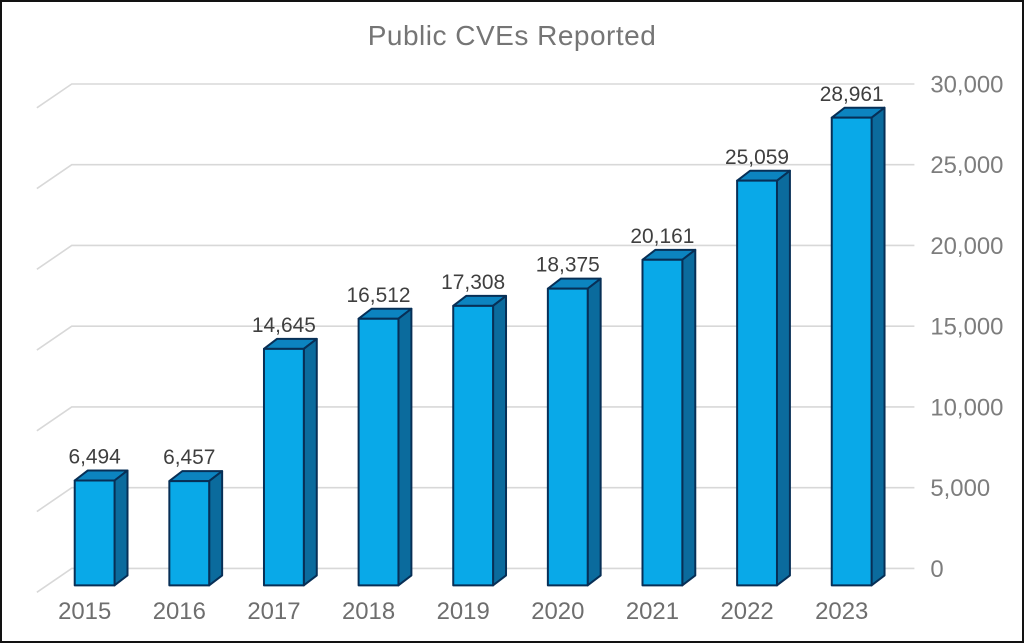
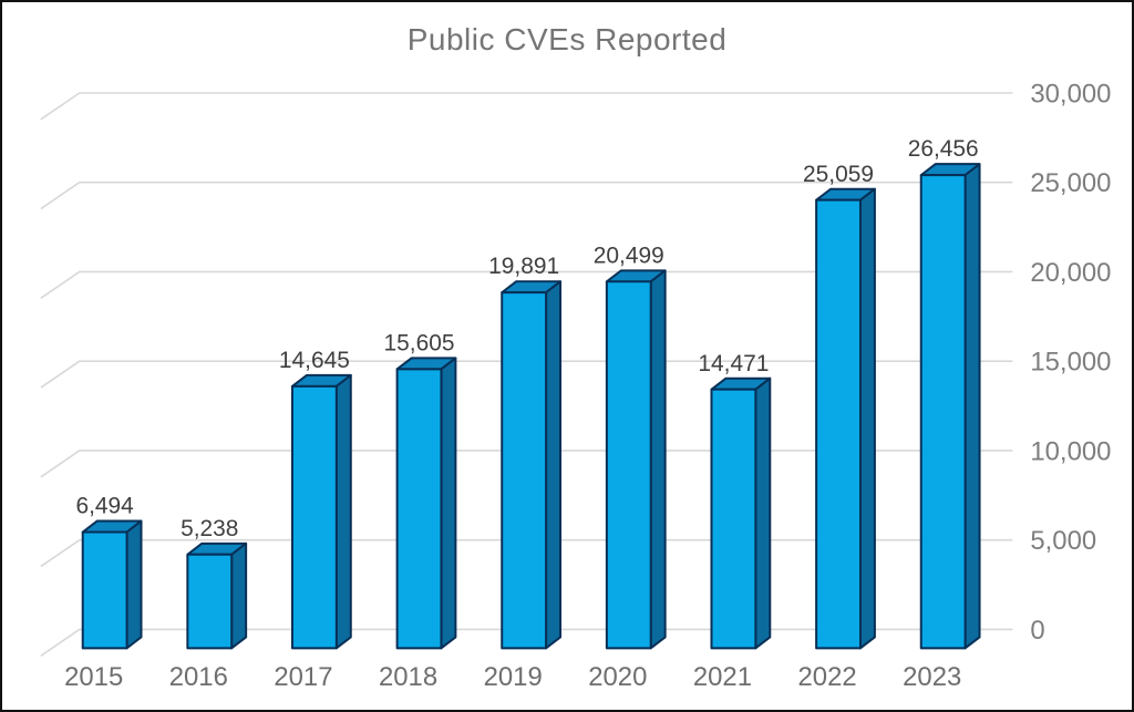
2016: 6,457 -> 5,238
2018: 16,512 -> 15,605
2019: 17,308 -> 19,891
2020: 18,375 -> 20,499
2021: 20,161 -> 14,471
2023: 28,961 -> 26,456
